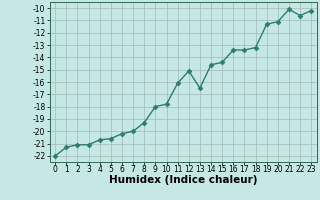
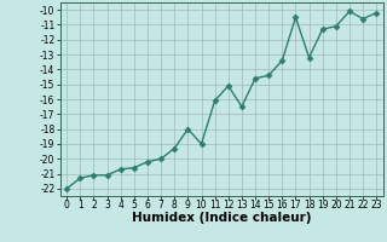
10: -17.8 -> -19.0
17: -13.4 -> -10.5
